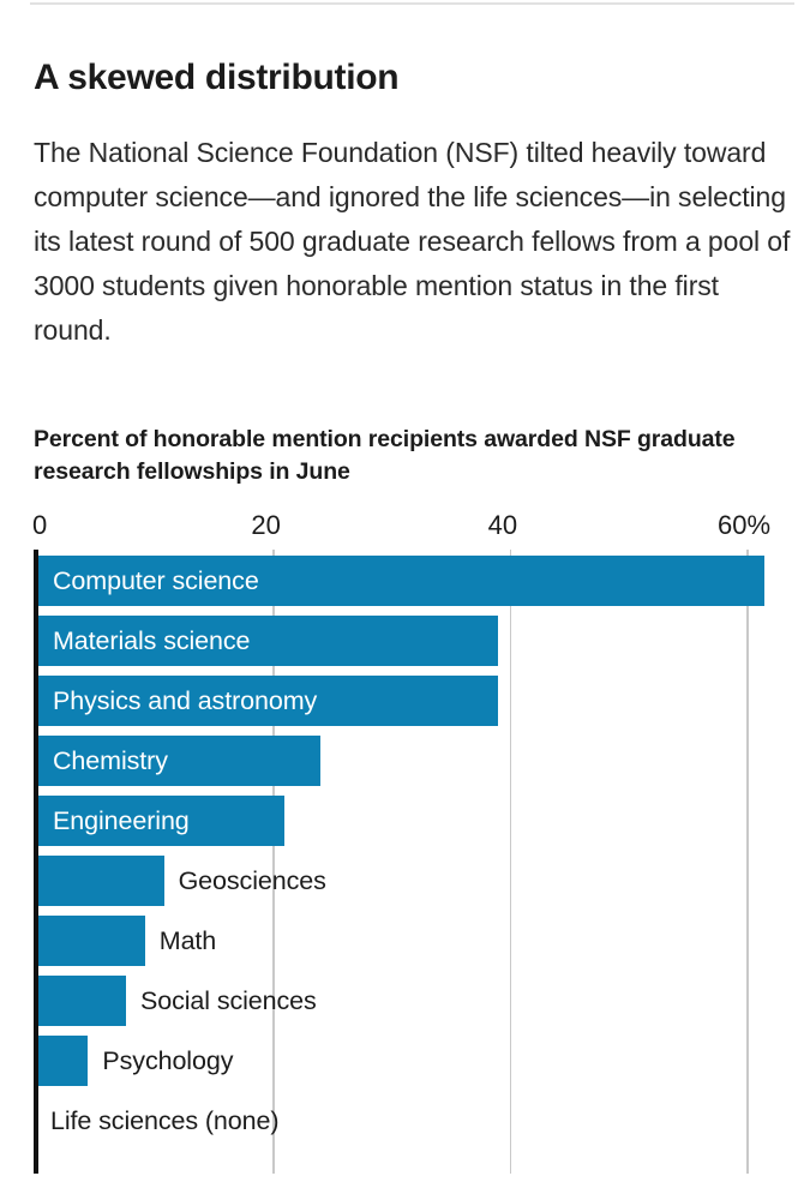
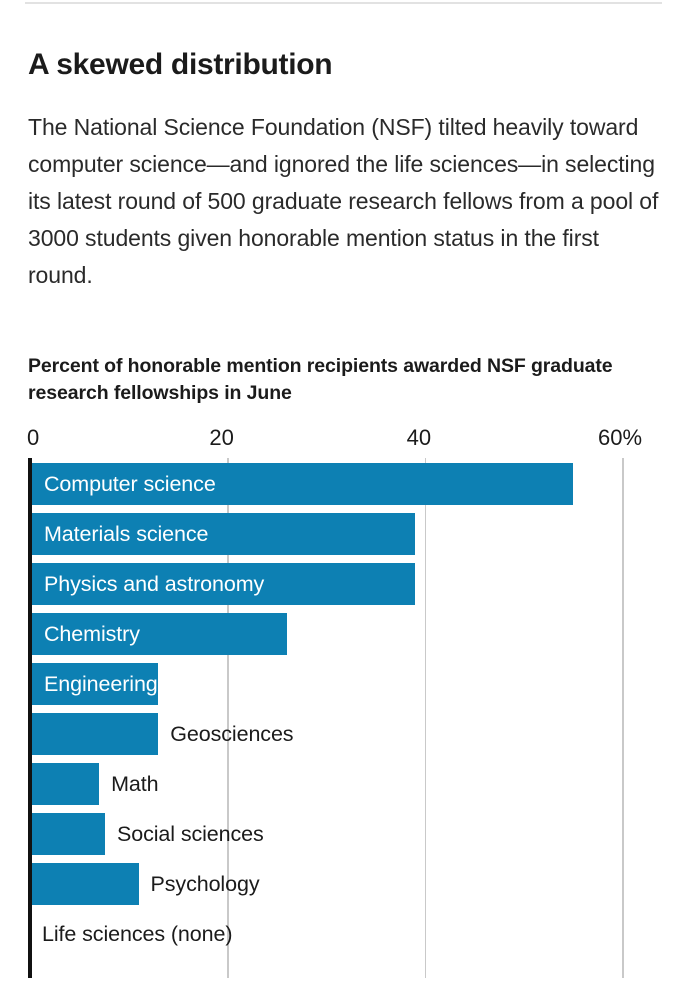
Computer science: 62% -> 55%
Chemistry: 24% -> 26%
Engineering: 21% -> 13%
Geosciences: 11% -> 13%
Math: 9% -> 7%
Psychology: 4% -> 11%
